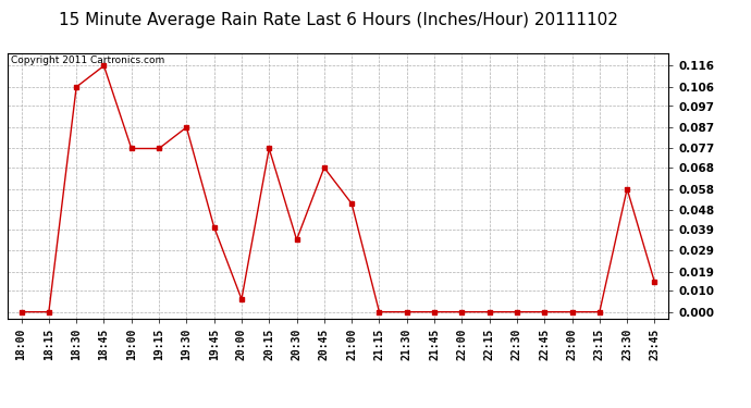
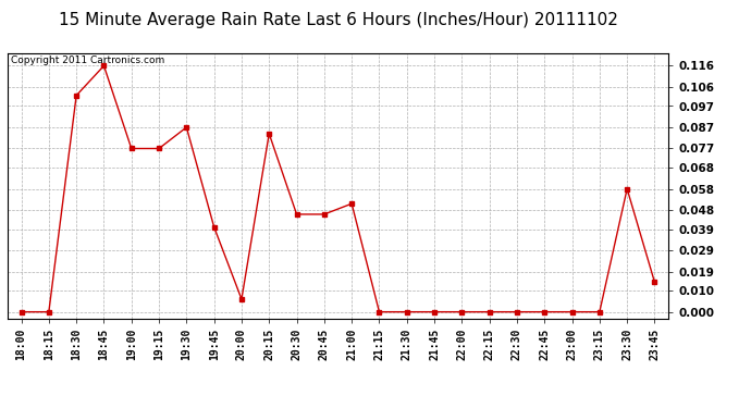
18:30: 0.106 -> 0.102
20:15: 0.077 -> 0.084
20:30: 0.034 -> 0.046
20:45: 0.068 -> 0.046
